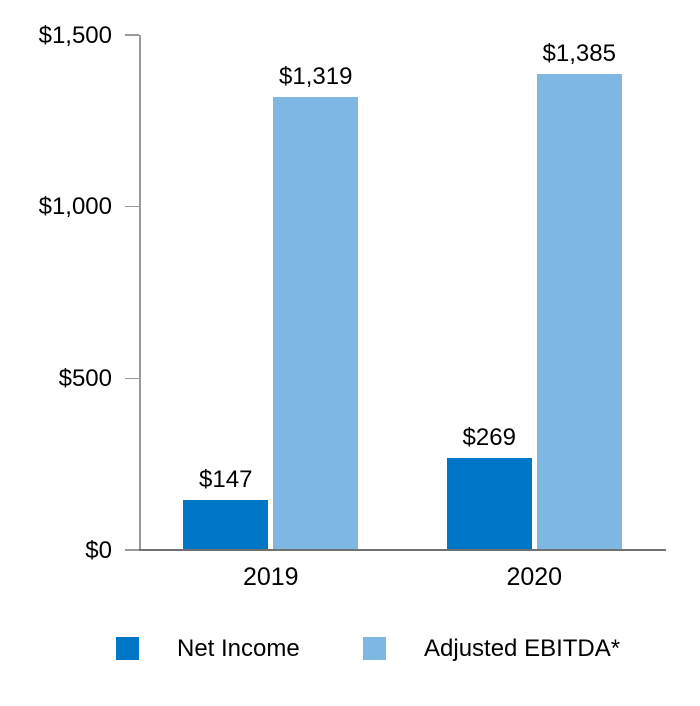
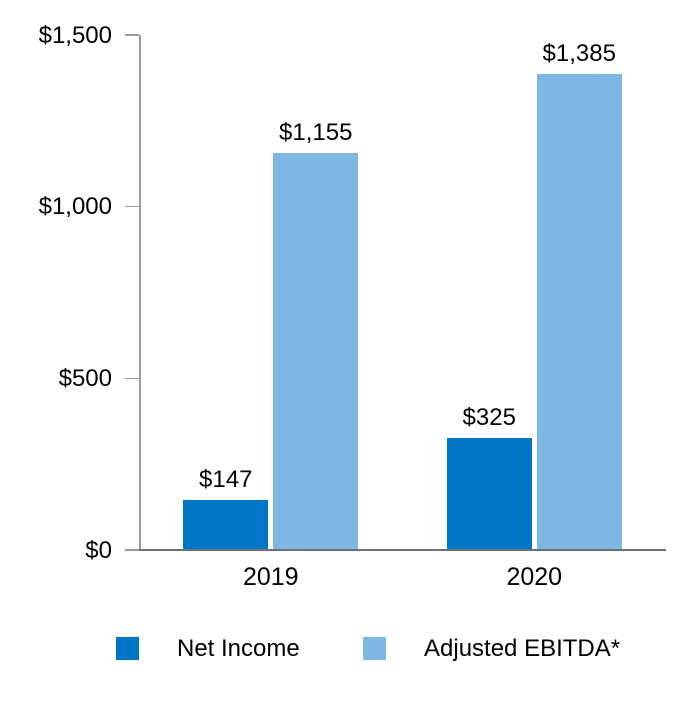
Adjusted EBITDA*/2019: $1,319 -> $1,155
Net Income/2020: $269 -> $325
